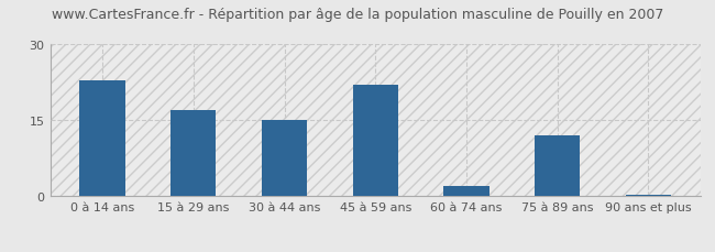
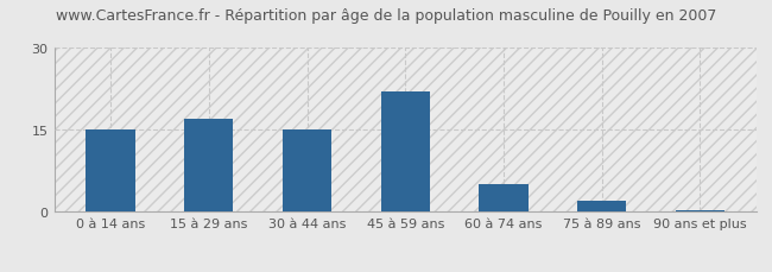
0 à 14 ans: 23.0 -> 15.0
60 à 74 ans: 2.0 -> 5.0
75 à 89 ans: 12.0 -> 2.0
